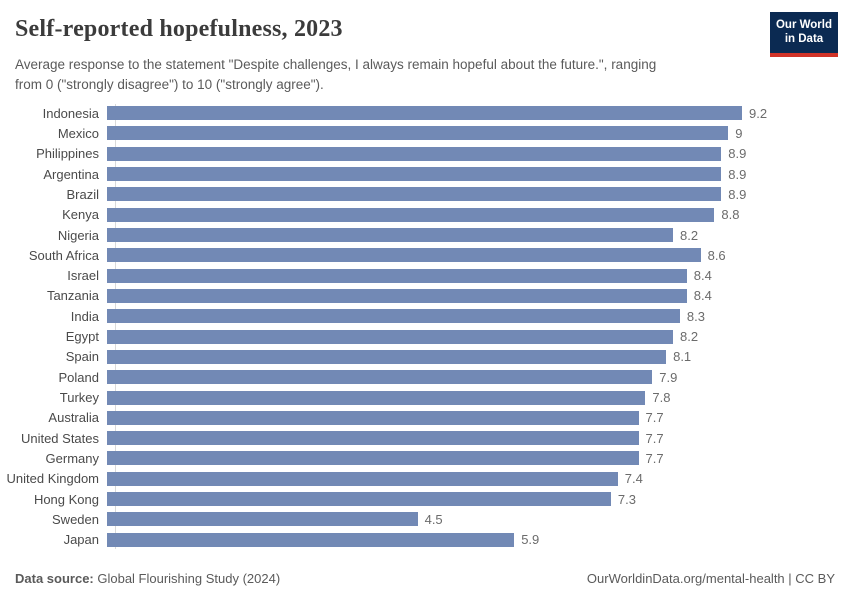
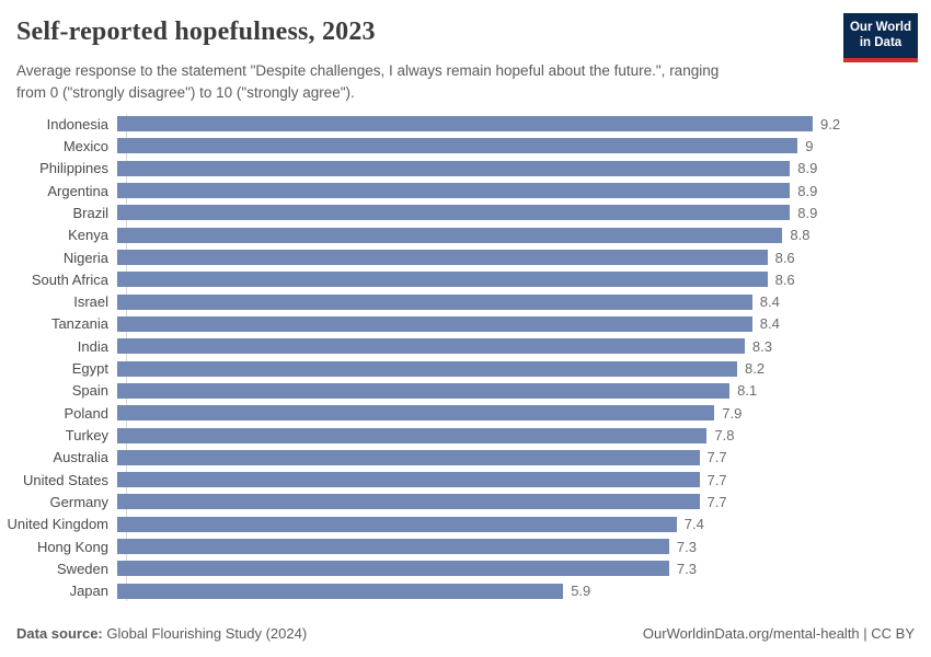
Nigeria: 8.2 -> 8.6
Sweden: 4.5 -> 7.3
